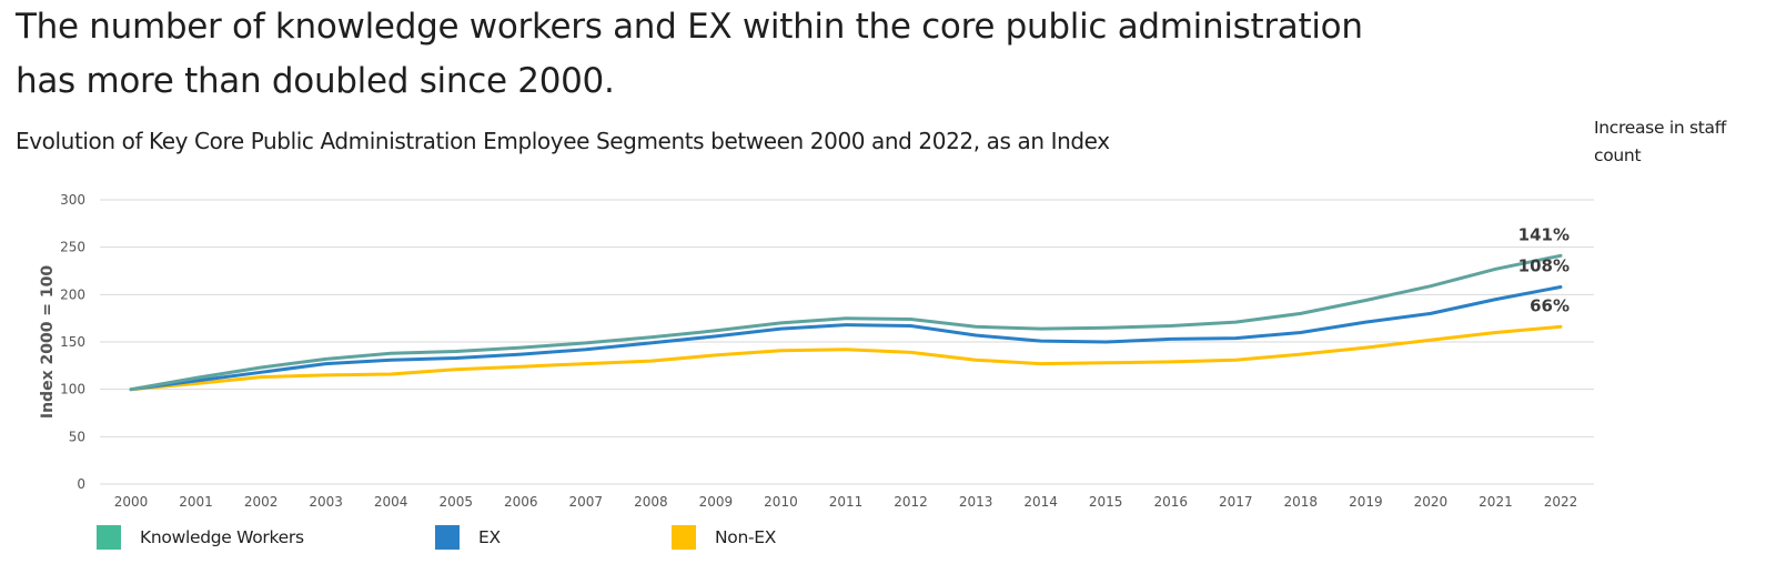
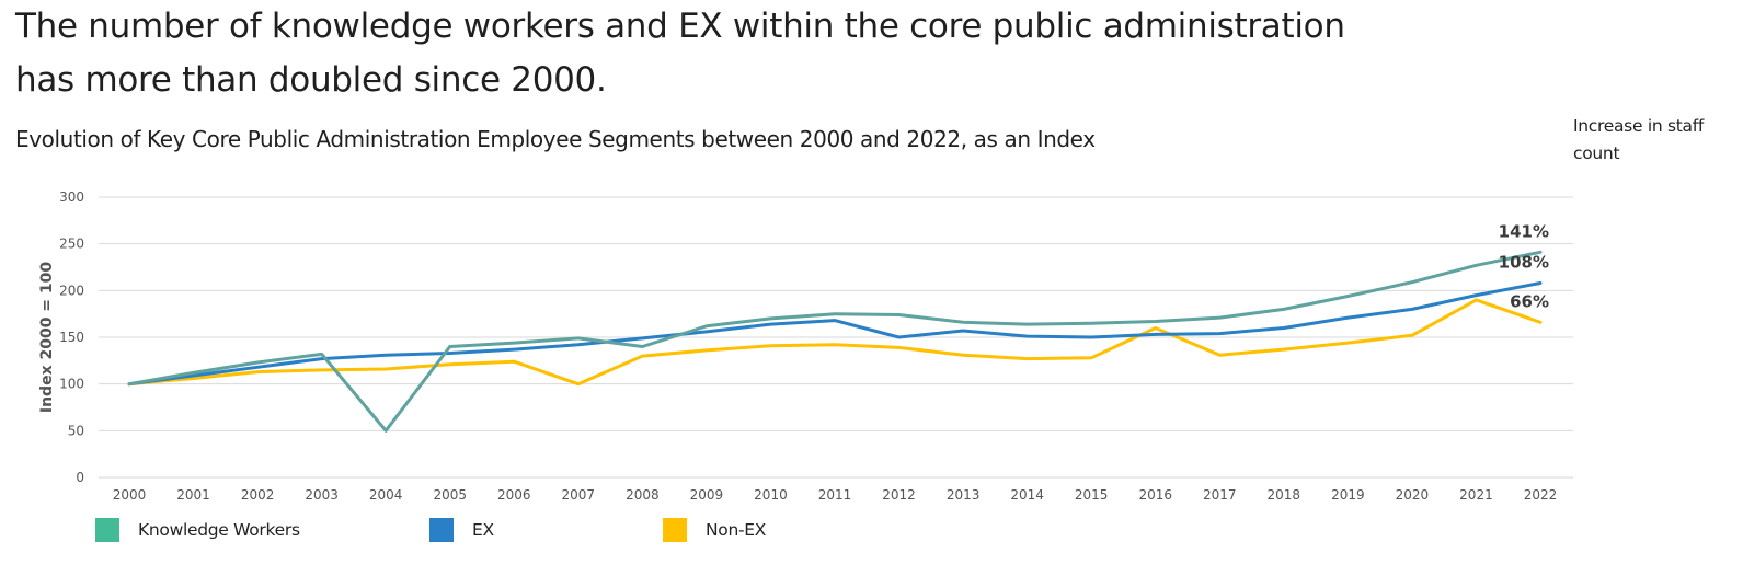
Knowledge Workers/2004: 140 -> 50
Non-EX/2007: 130 -> 100
Knowledge Workers/2008: 160 -> 140
EX/2012: 170 -> 150
Non-EX/2016: 130 -> 160
Non-EX/2021: 160 -> 190
